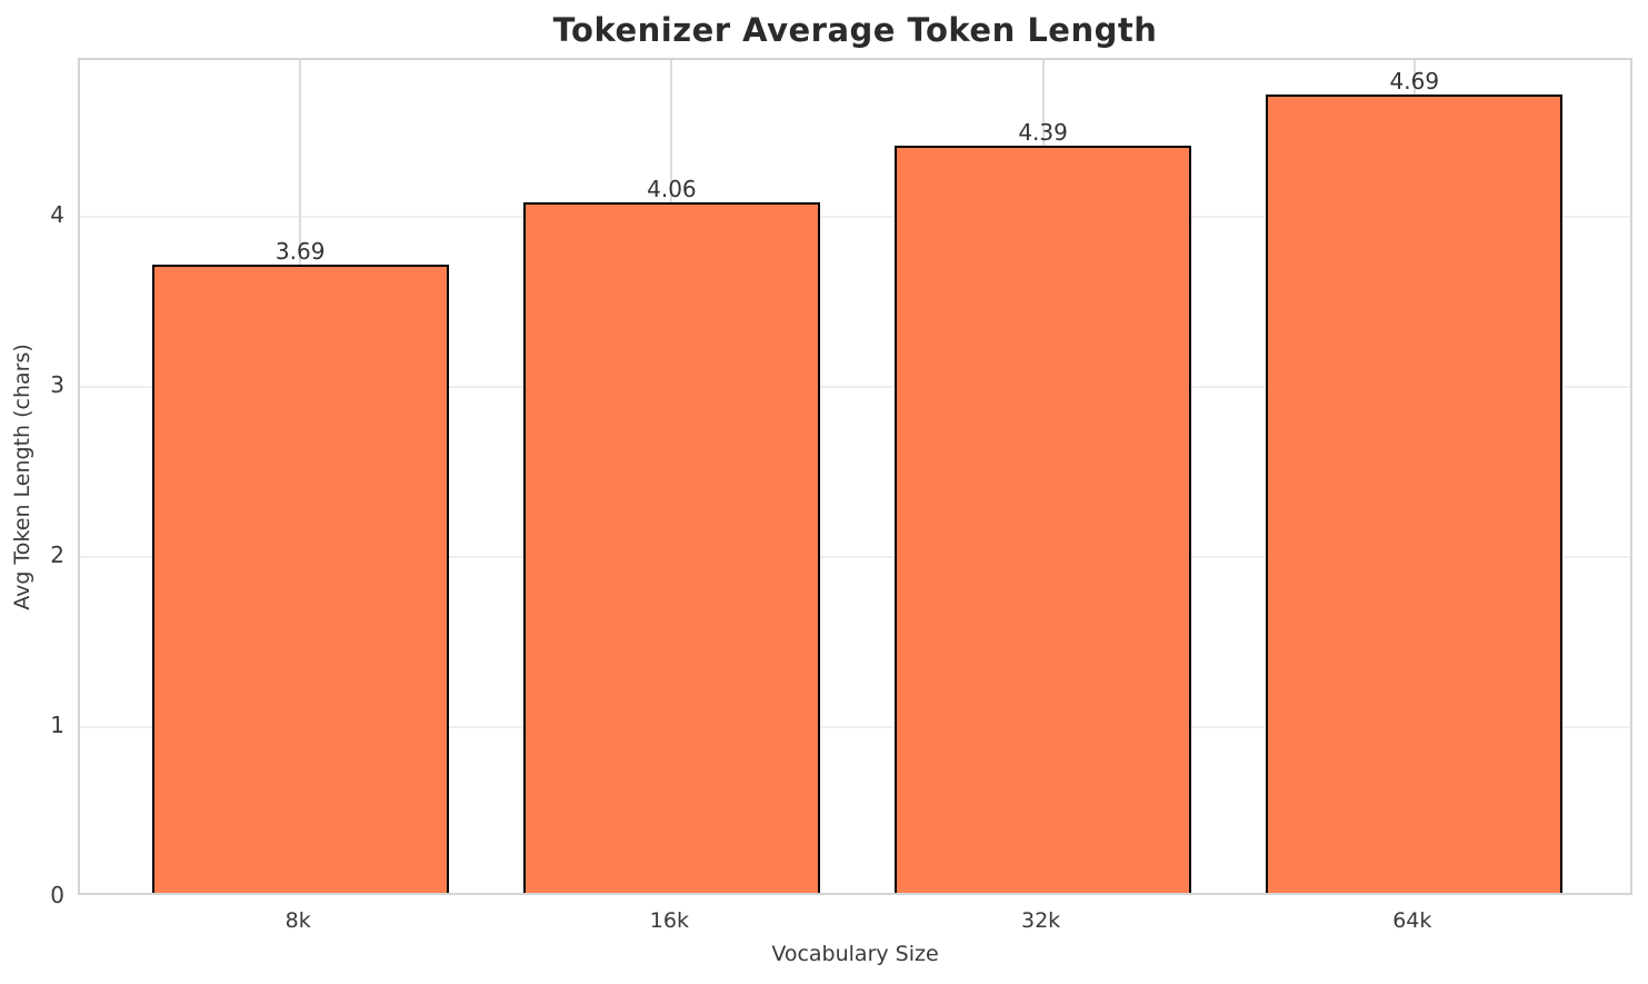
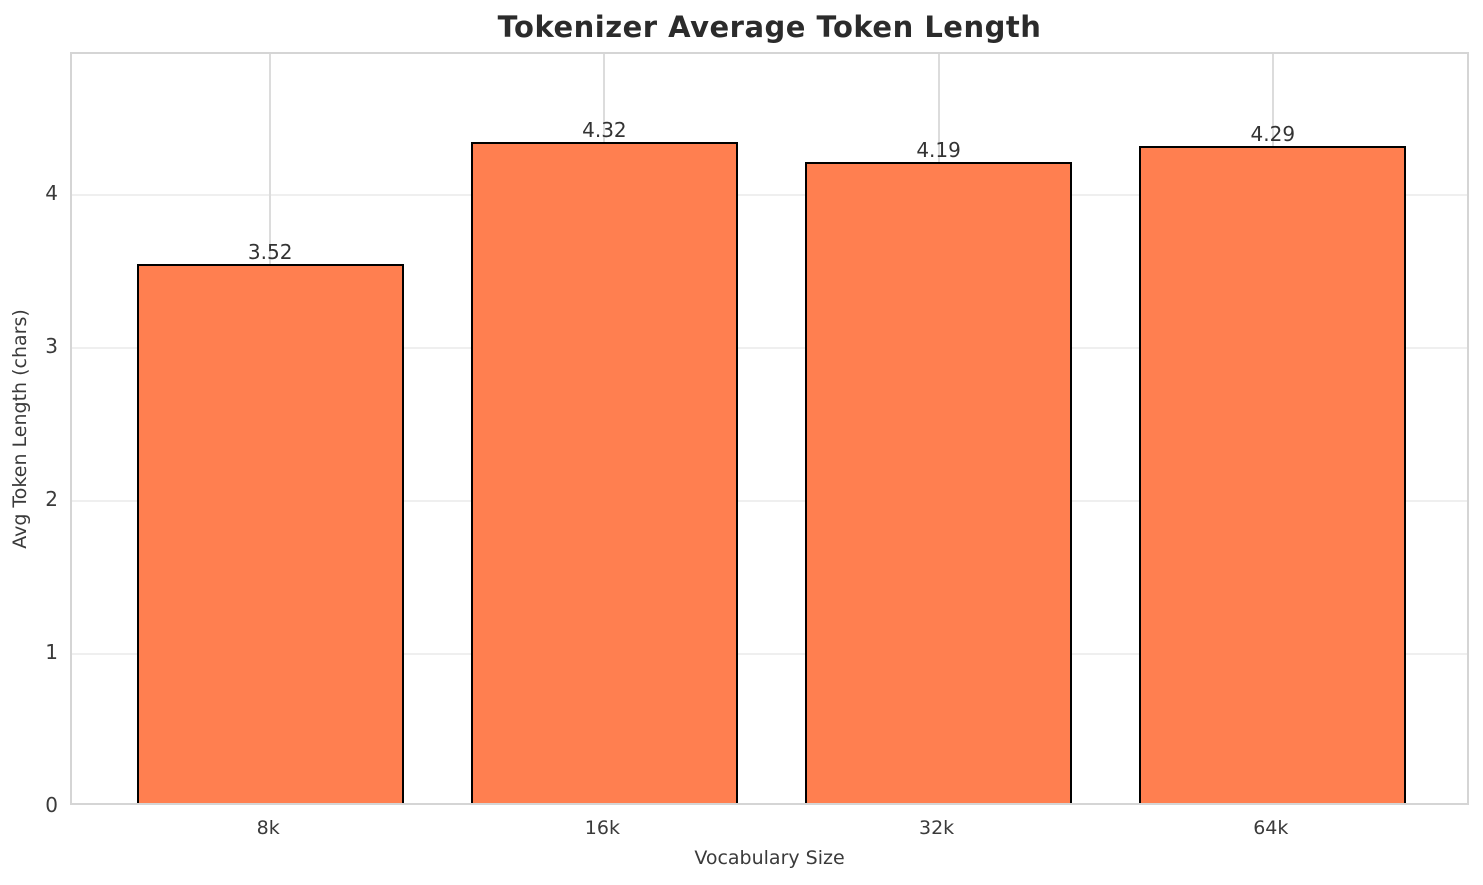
8k: 3.69 -> 3.52
16k: 4.06 -> 4.32
32k: 4.39 -> 4.19
64k: 4.69 -> 4.29
